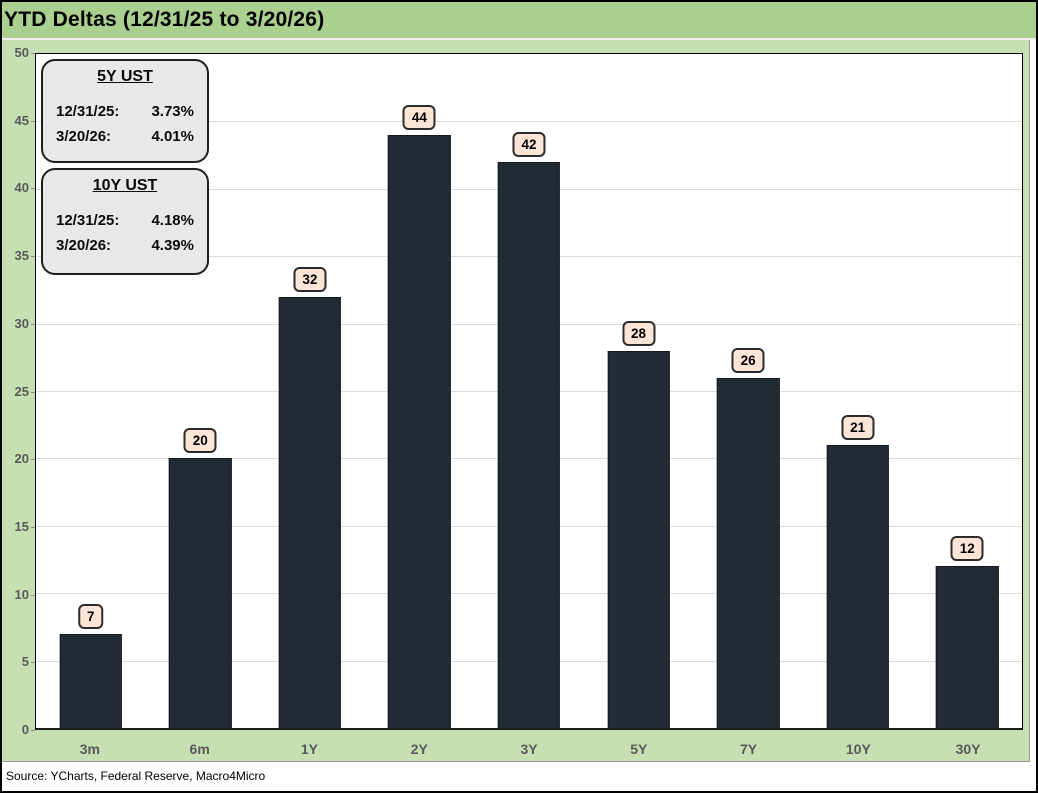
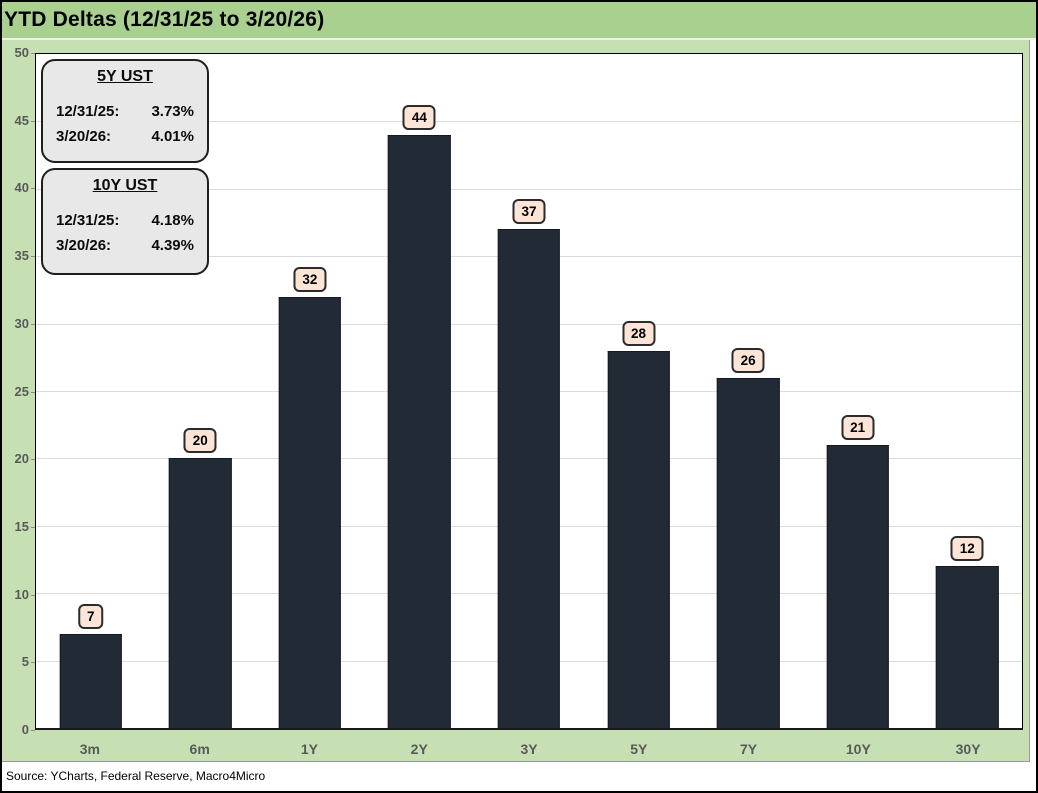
3Y: 42 -> 37
